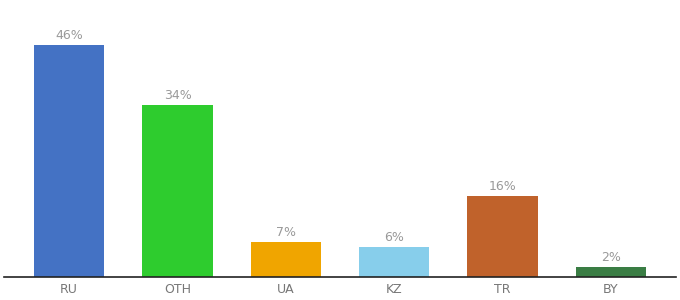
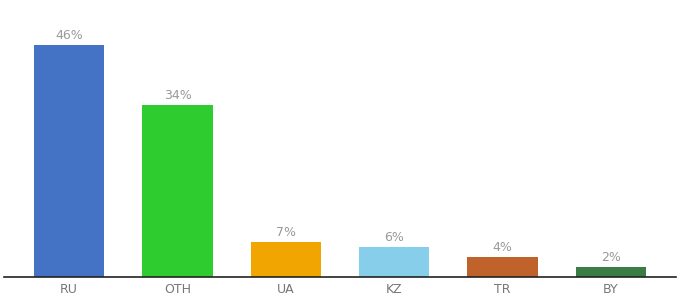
TR: 16% -> 4%
